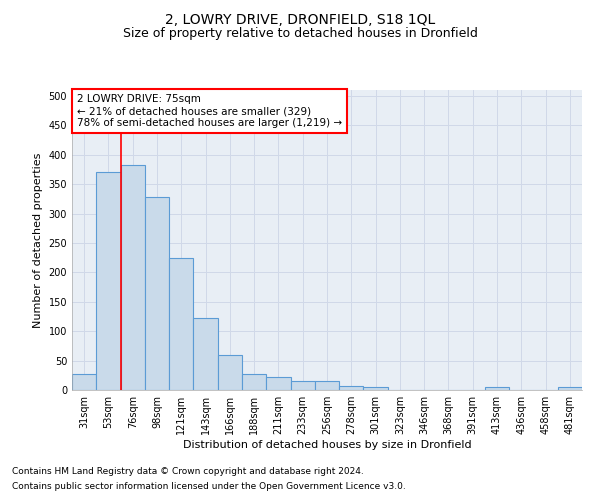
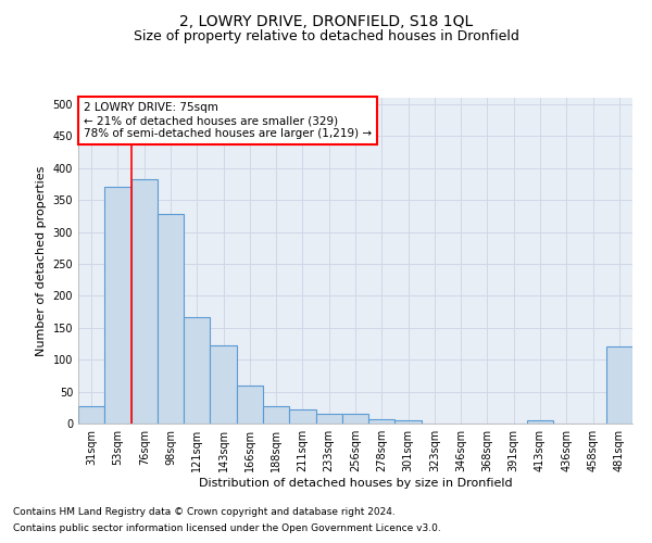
121sqm: 225 -> 166
481sqm: 5 -> 120
